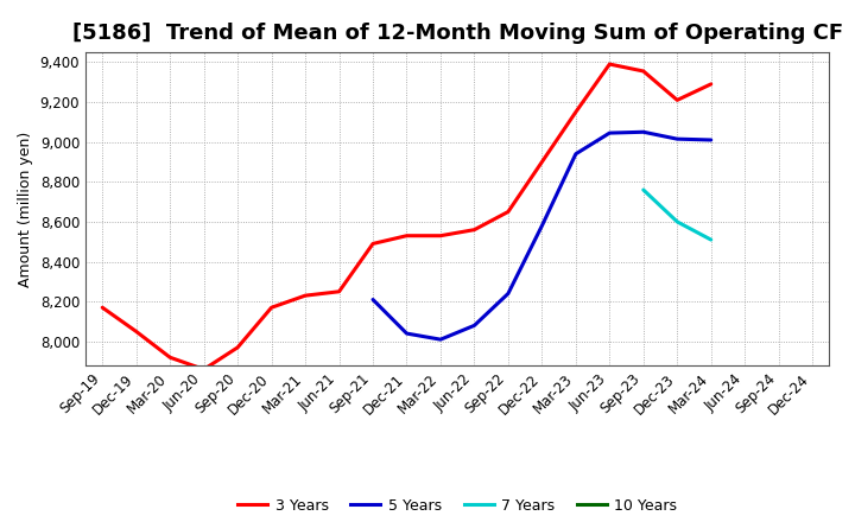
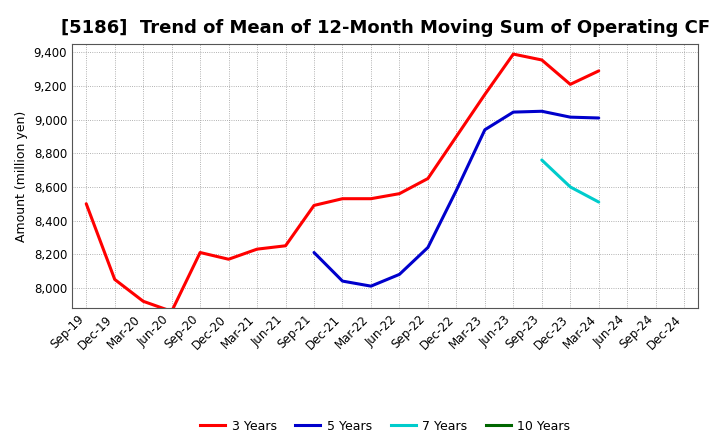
3 Years/Sep-19: 8,170 -> 8,500
3 Years/Sep-20: 7,970 -> 8,210
